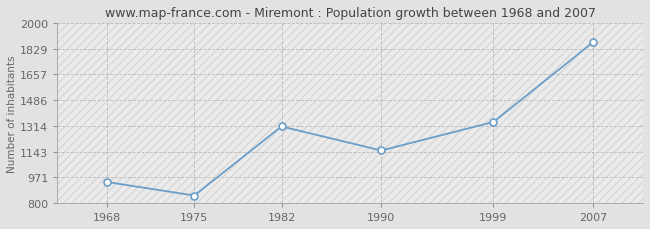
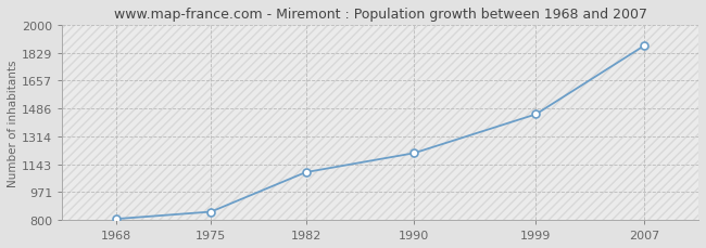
1968: 940 -> 810
1982: 1310 -> 1090
1990: 1150 -> 1210
1999: 1340 -> 1450
